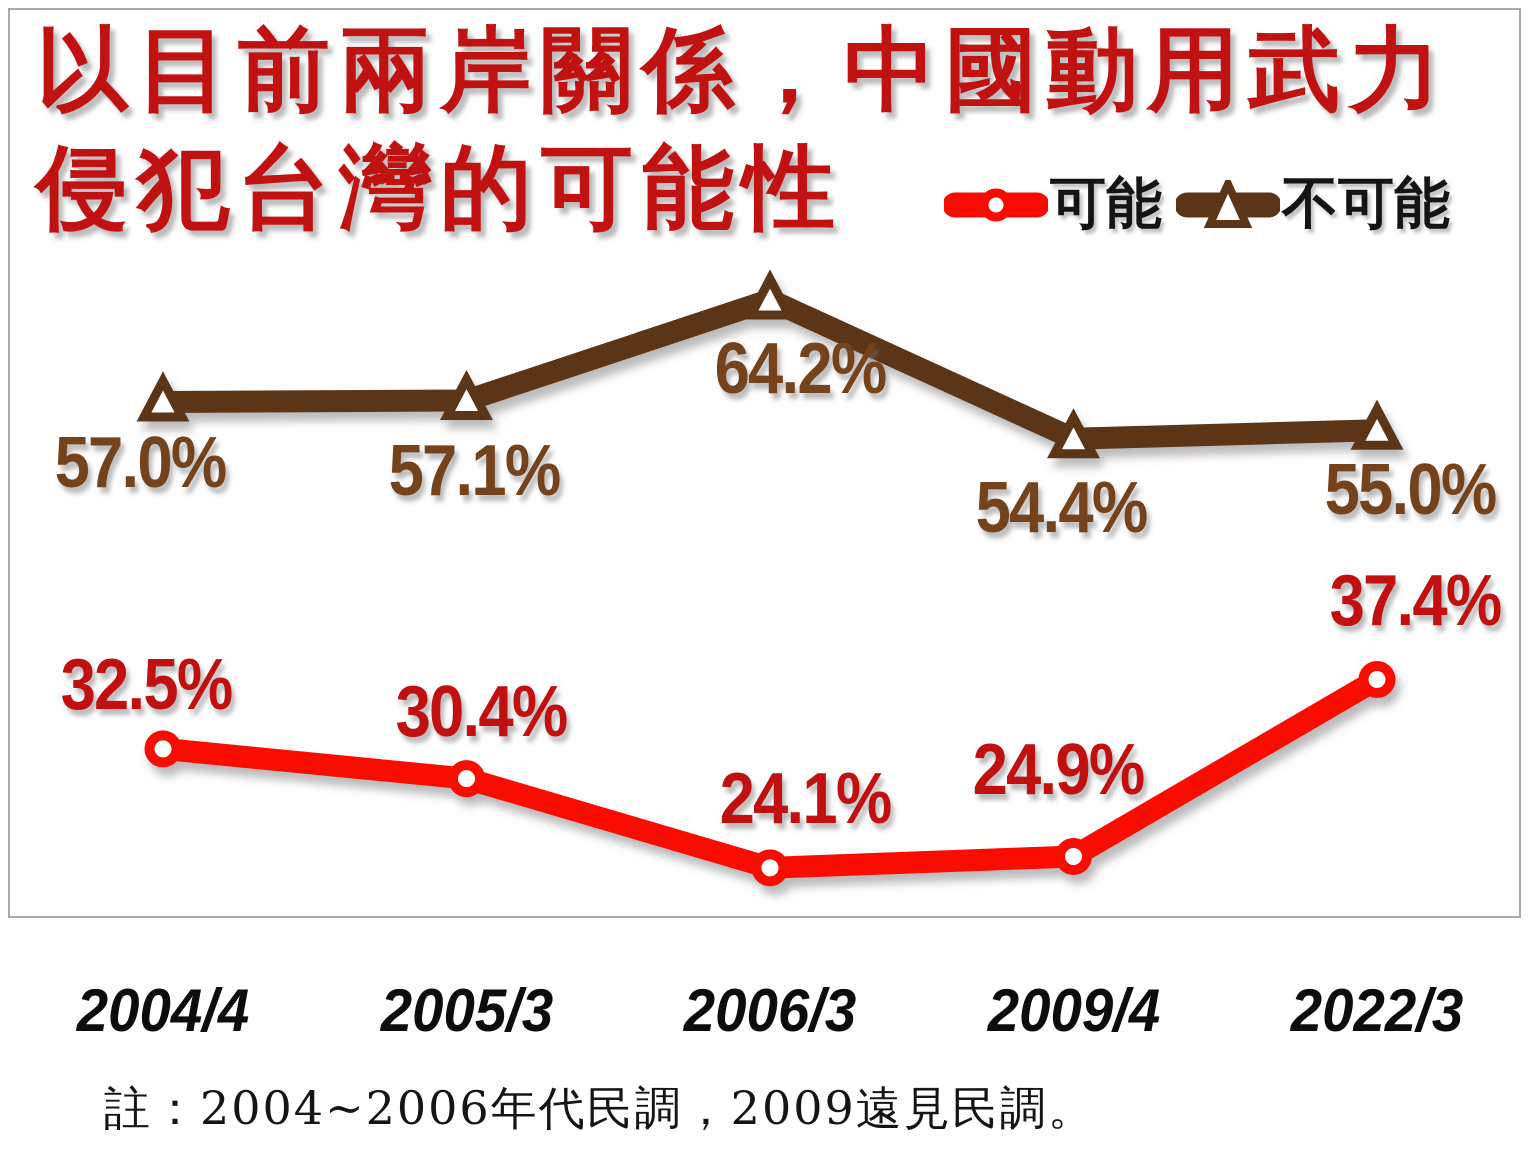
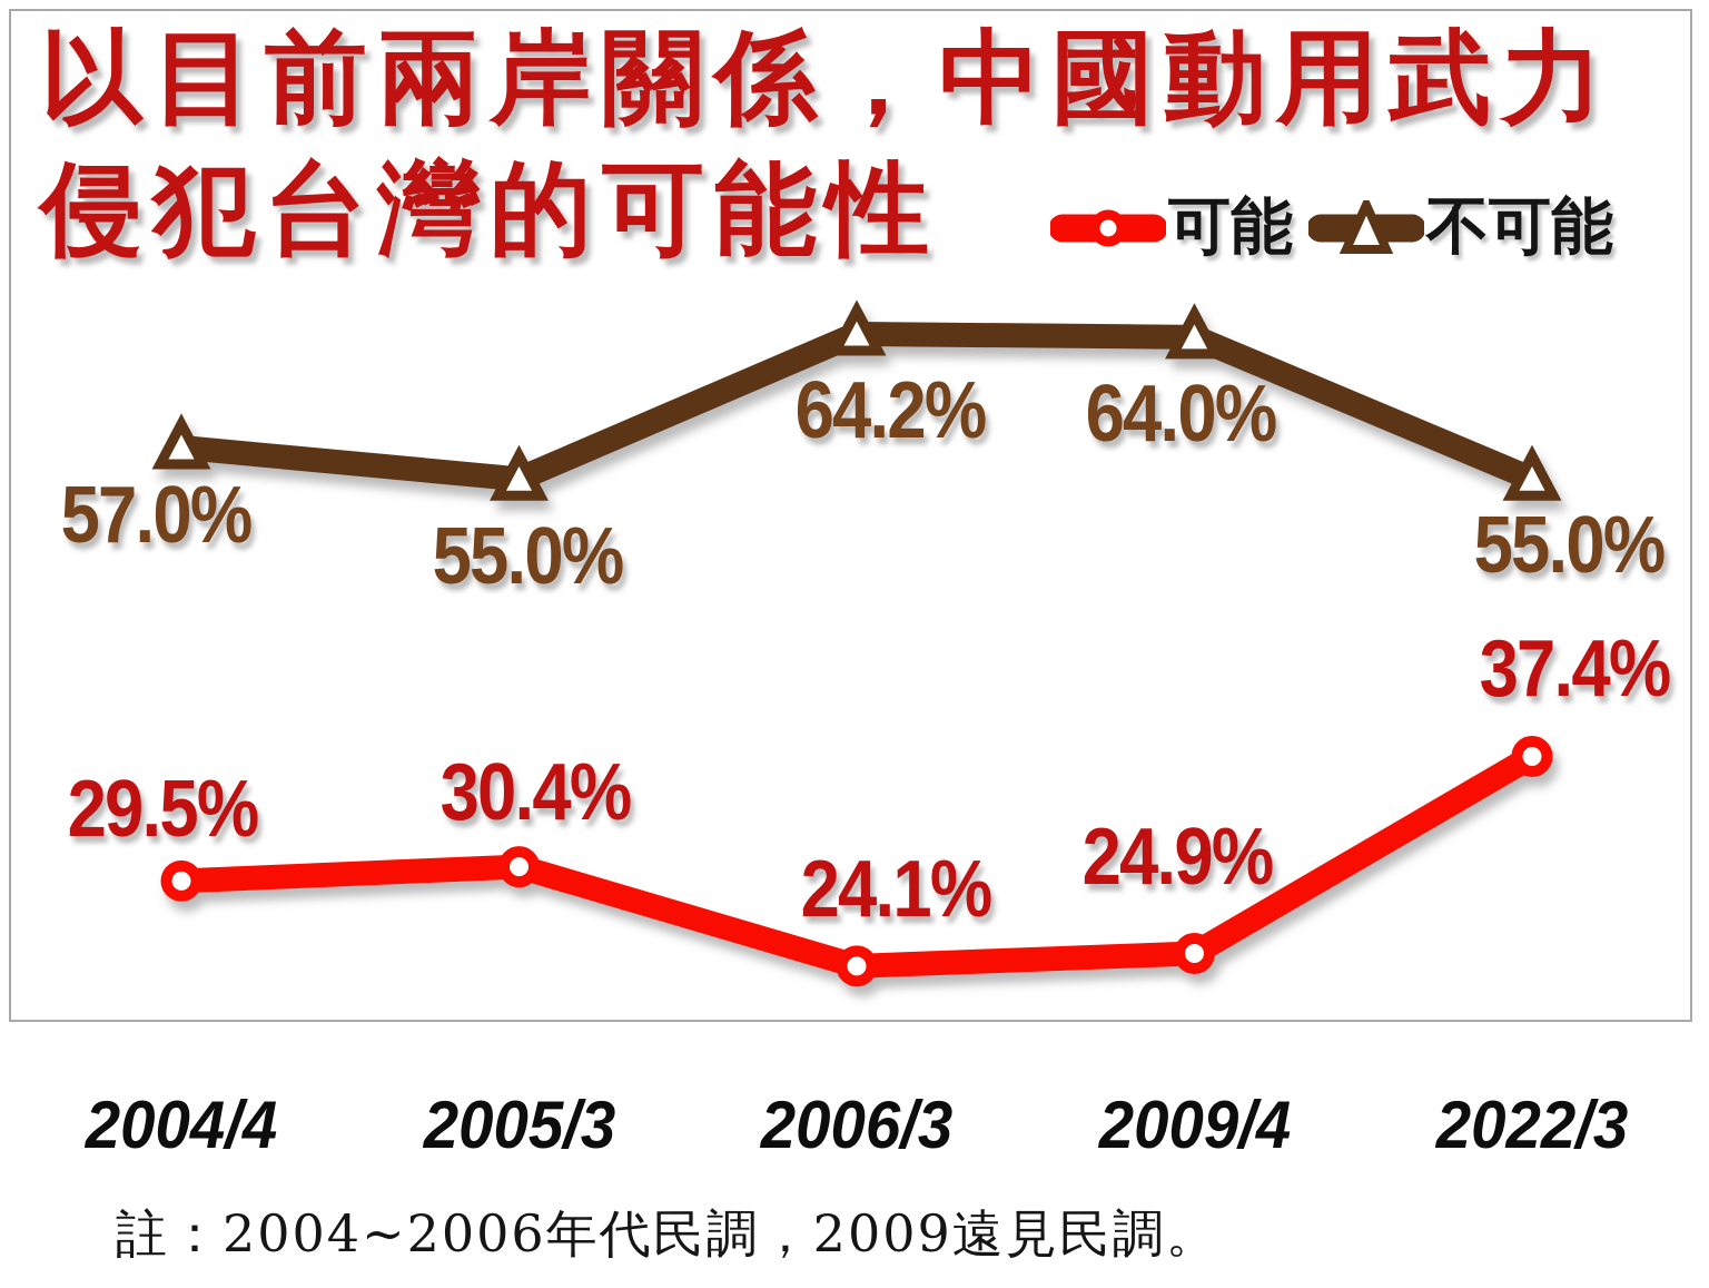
可能/2004/4: 32.5% -> 29.5%
不可能/2005/3: 57.1% -> 55.0%
不可能/2009/4: 54.4% -> 64.0%
